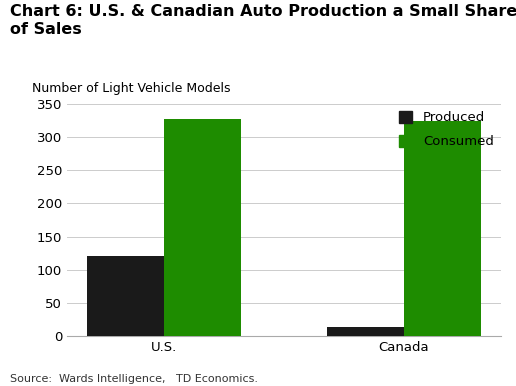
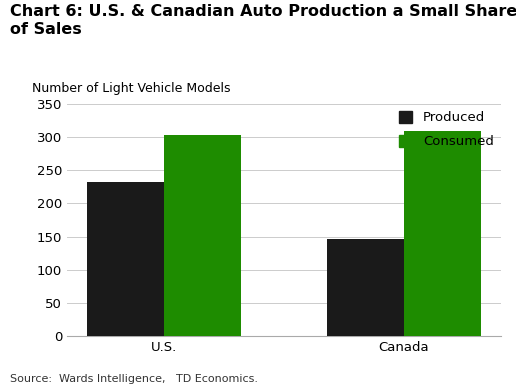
Produced/U.S.: 121 -> 232
Consumed/U.S.: 328 -> 304
Produced/Canada: 14 -> 146
Consumed/Canada: 325 -> 310
